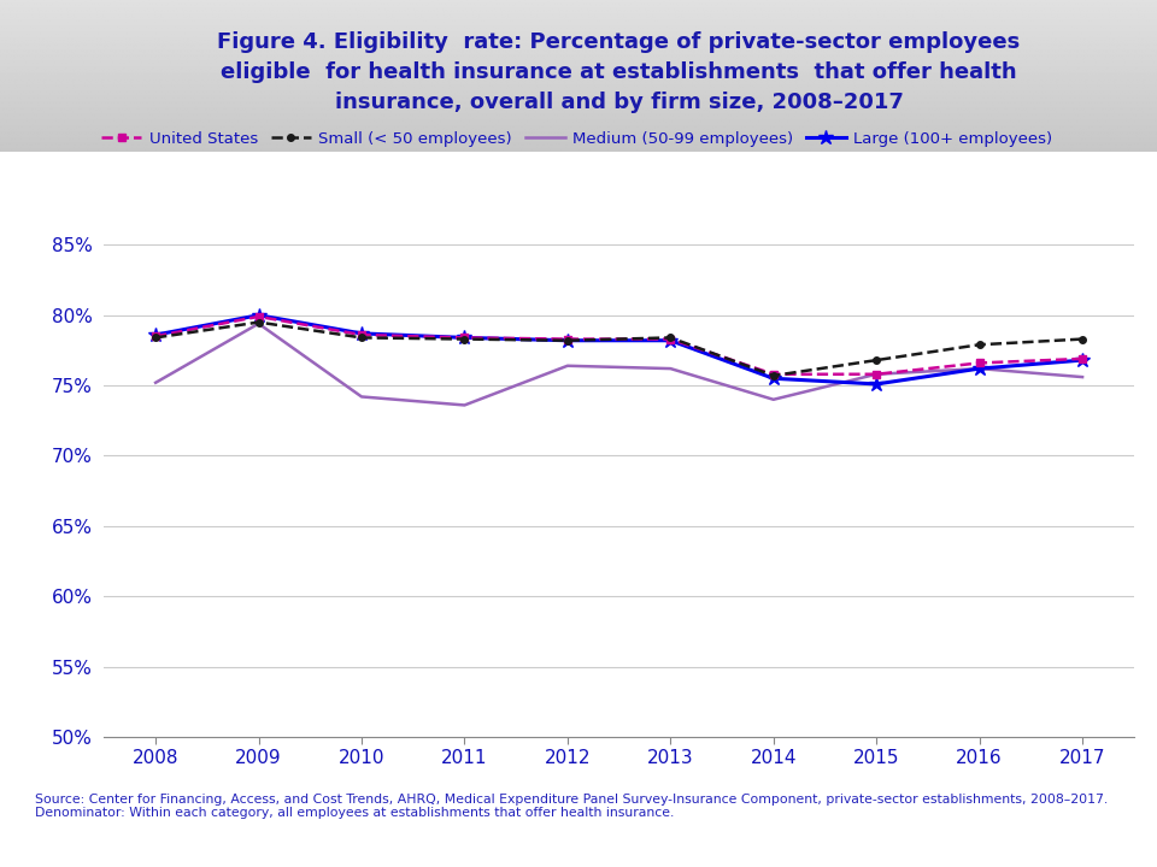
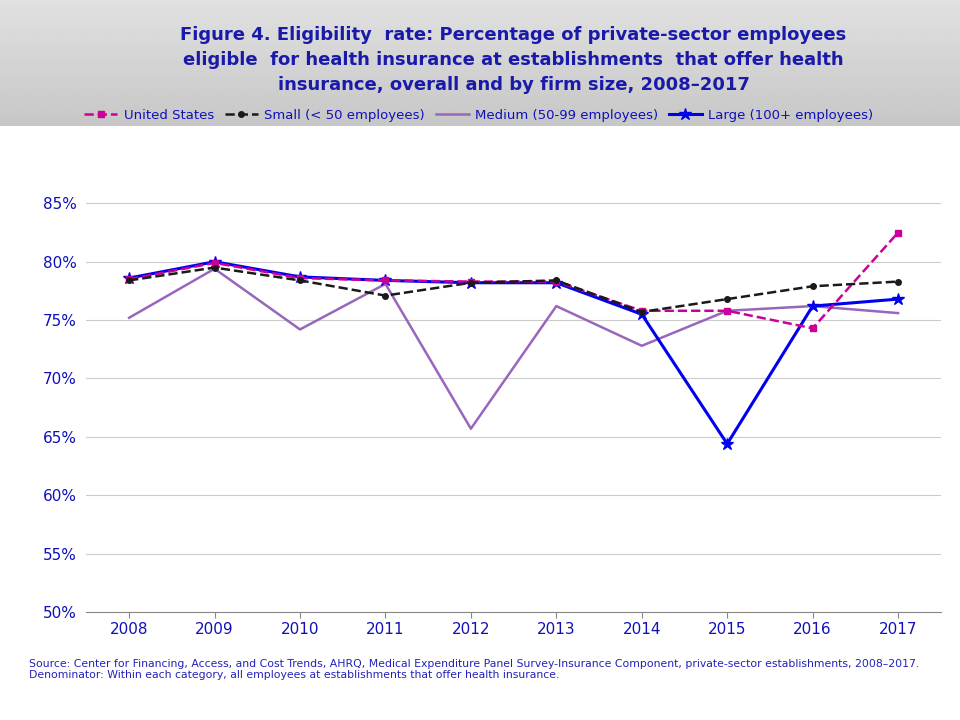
Small (< 50 employees)/2011: 78.3% -> 77.1%
Medium (50-99 employees)/2011: 73.6% -> 78.1%
Medium (50-99 employees)/2012: 76.4% -> 65.7%
Medium (50-99 employees)/2014: 74.0% -> 72.8%
Large (100+ employees)/2015: 75.1% -> 64.4%
United States/2016: 76.6% -> 74.3%
United States/2017: 76.9% -> 82.5%
